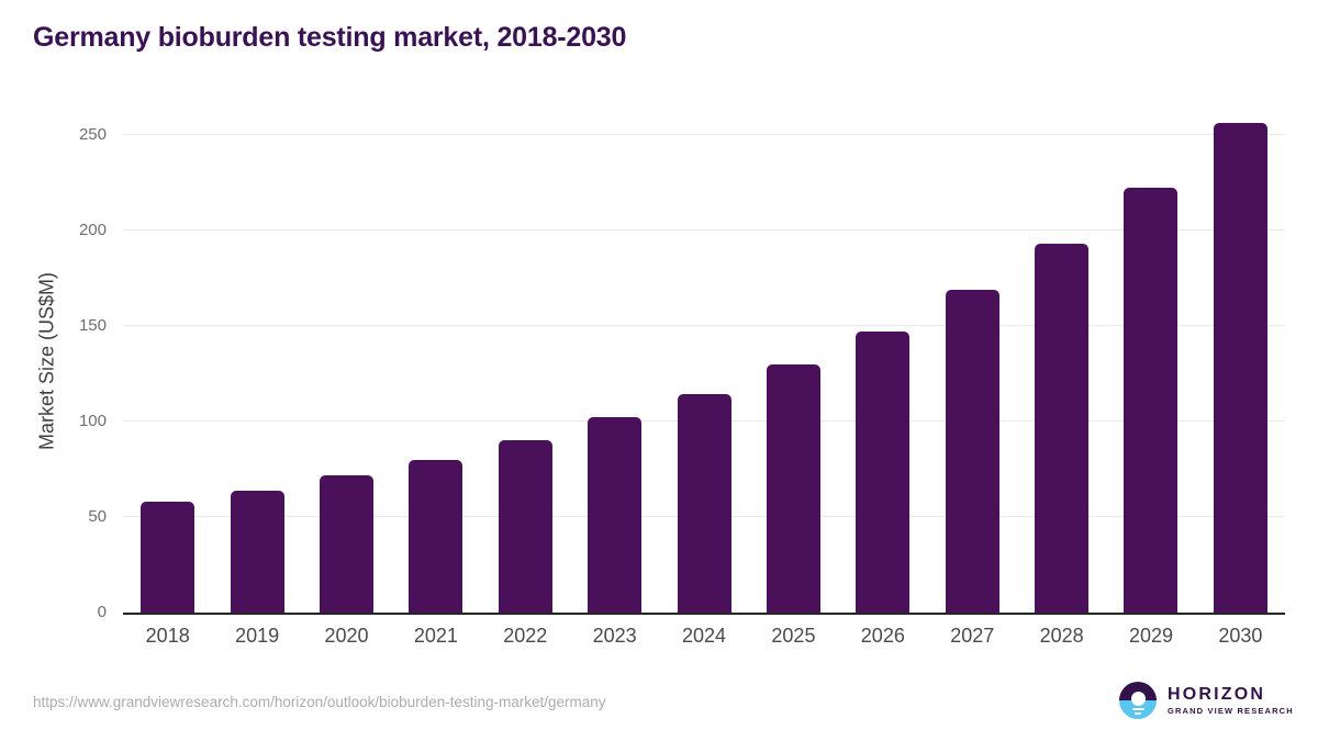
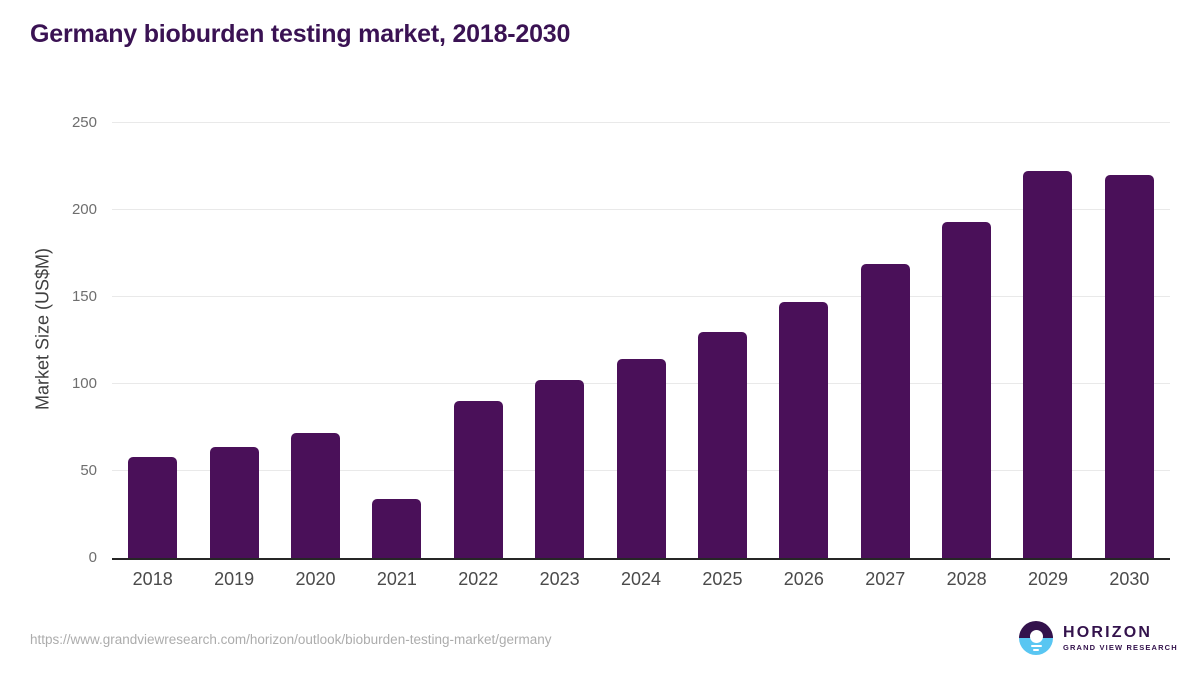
2021: 80 -> 34
2030: 256 -> 220
